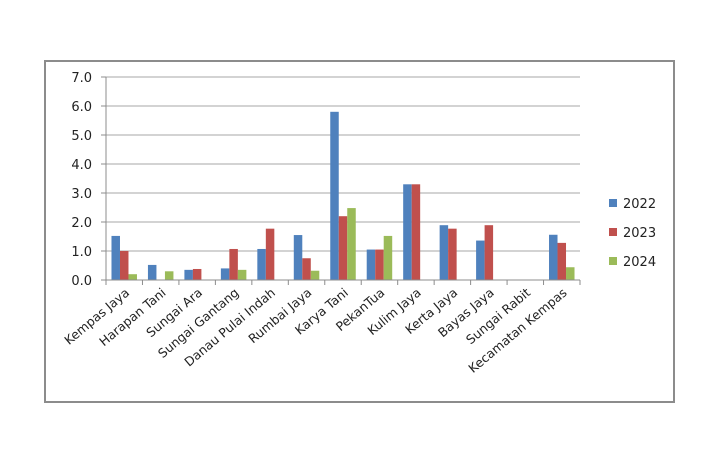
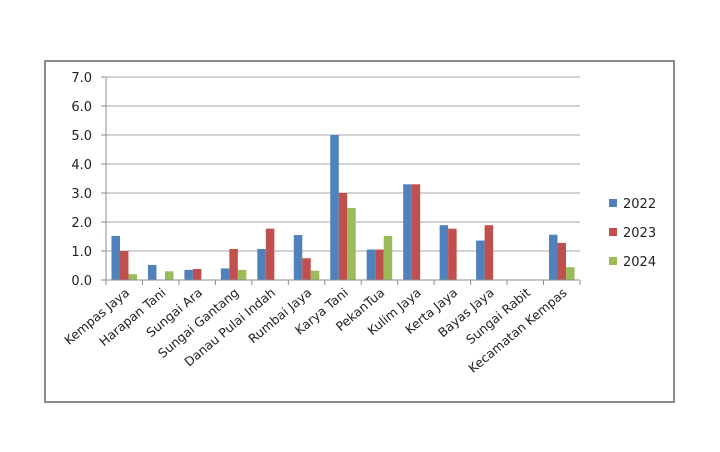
2022/Karya Tani: 5.8 -> 5.0
2023/Karya Tani: 2.2 -> 3.0
